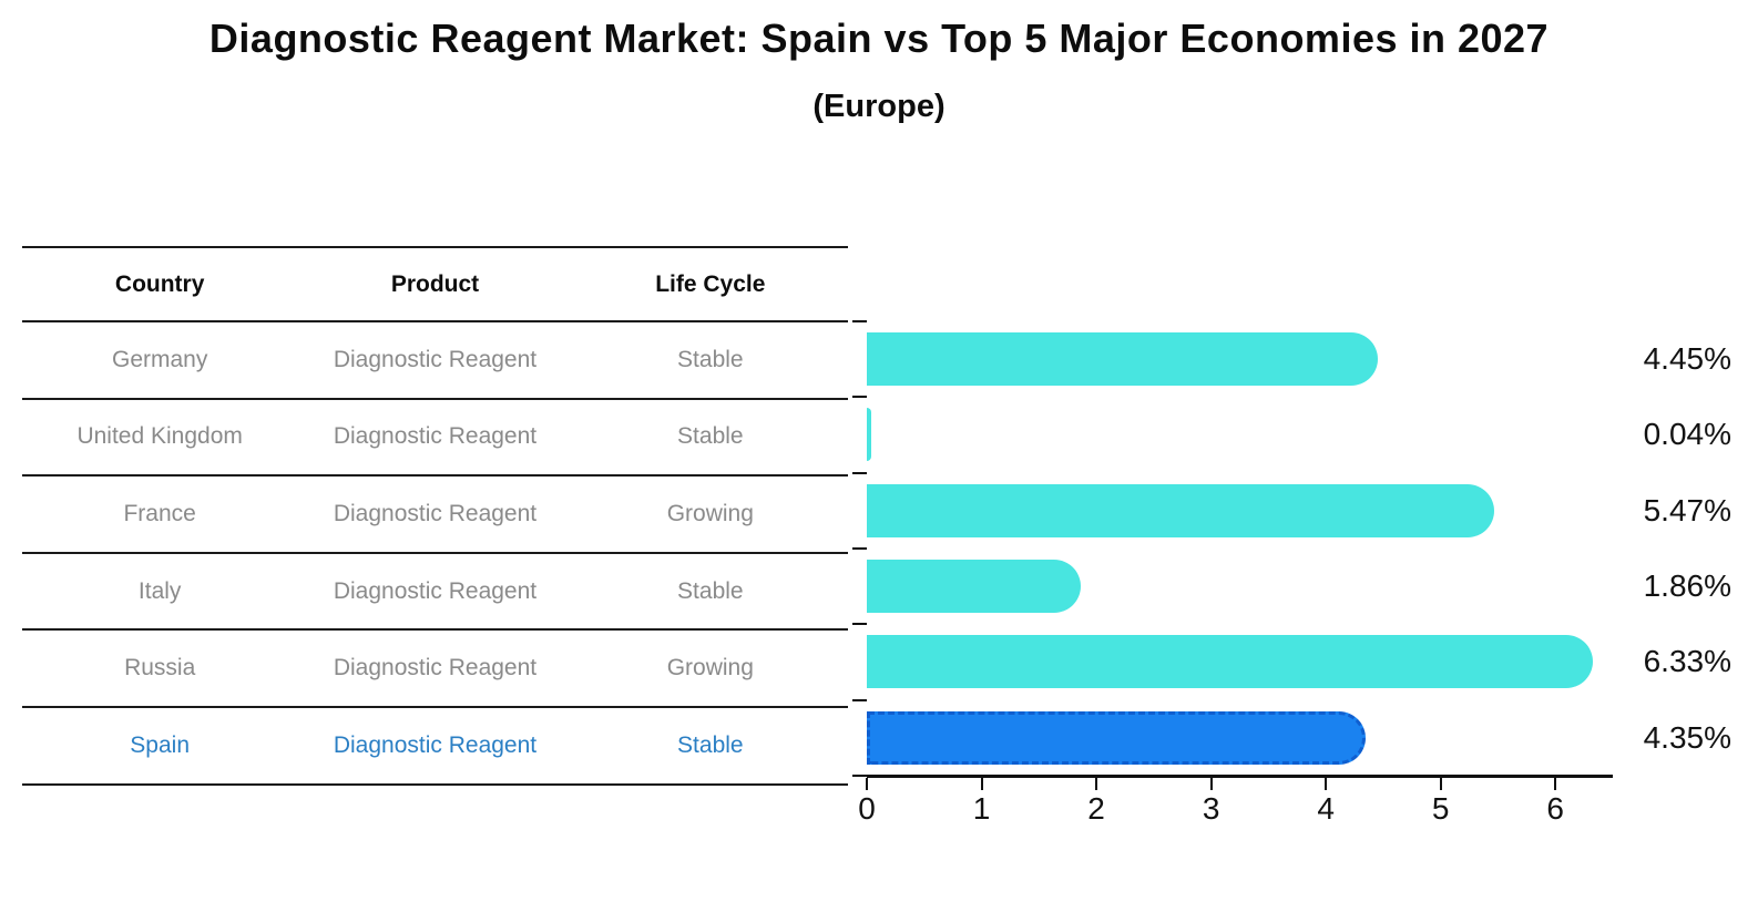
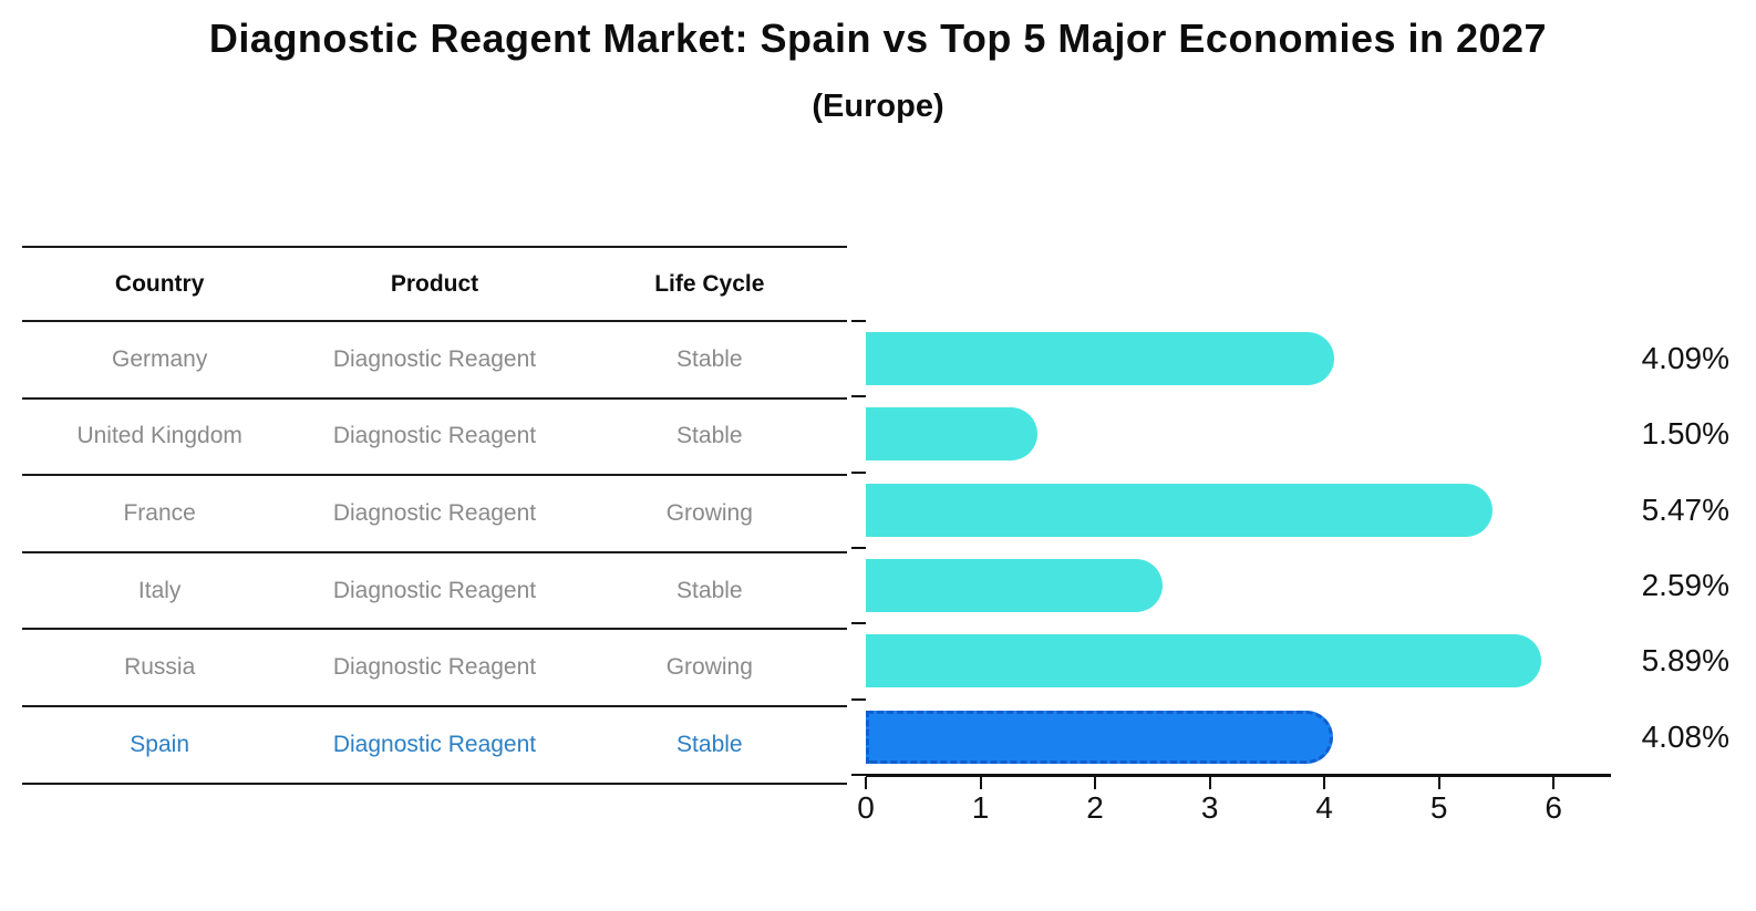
Germany: 4.45% -> 4.09%
United Kingdom: 0.04% -> 1.50%
Italy: 1.86% -> 2.59%
Russia: 6.33% -> 5.89%
Spain: 4.35% -> 4.08%
